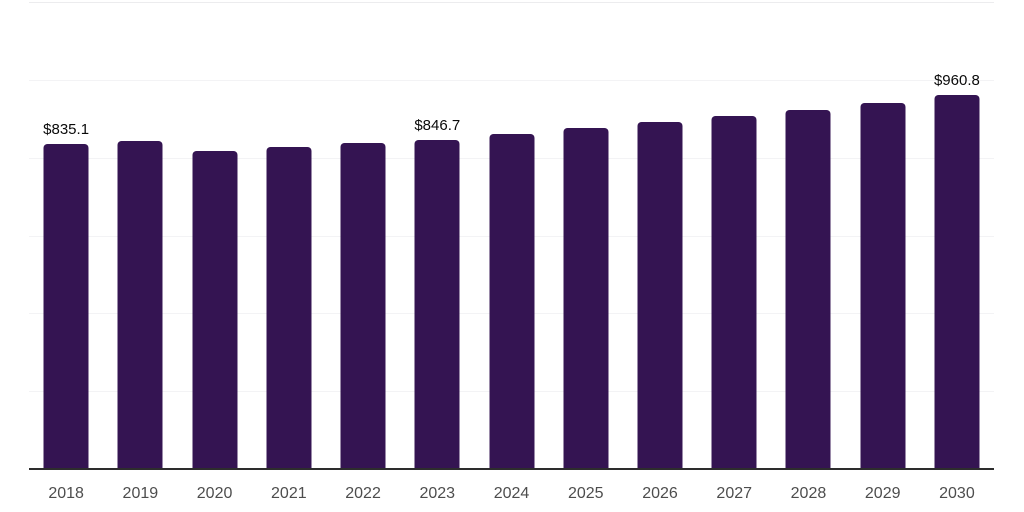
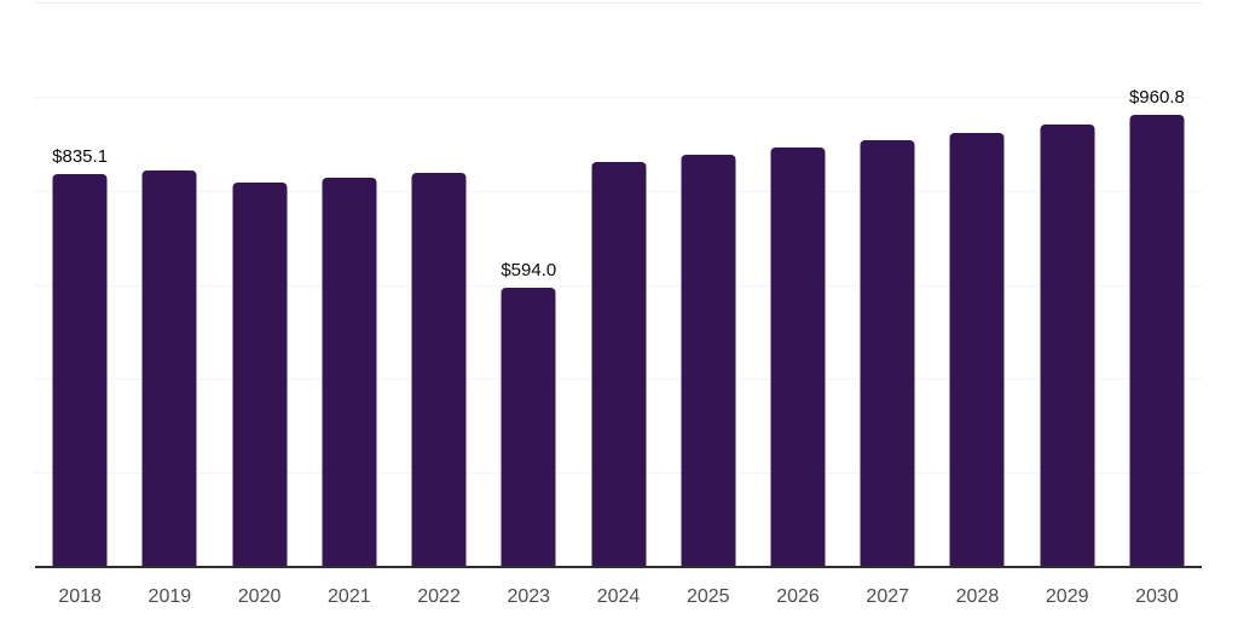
2023: $846.7 -> $594.0
